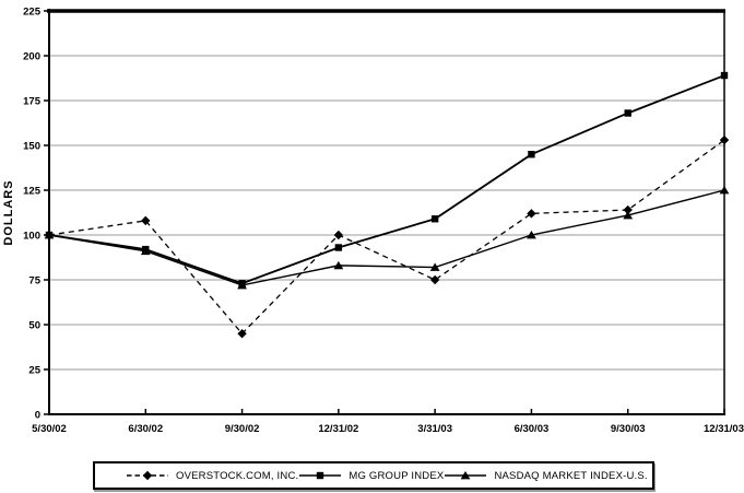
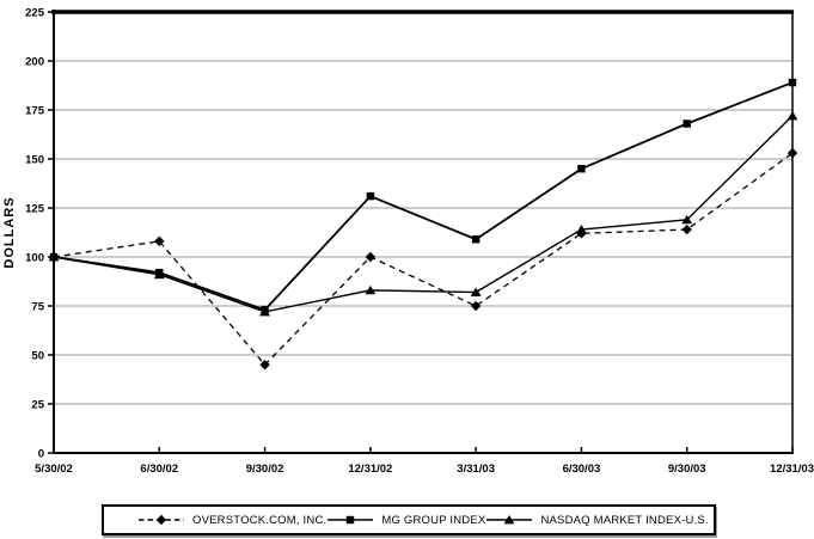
MG GROUP INDEX/12/31/02: 93 -> 131
NASDAQ MARKET INDEX-U.S./6/30/03: 100 -> 114
NASDAQ MARKET INDEX-U.S./9/30/03: 111 -> 119
NASDAQ MARKET INDEX-U.S./12/31/03: 125 -> 172
